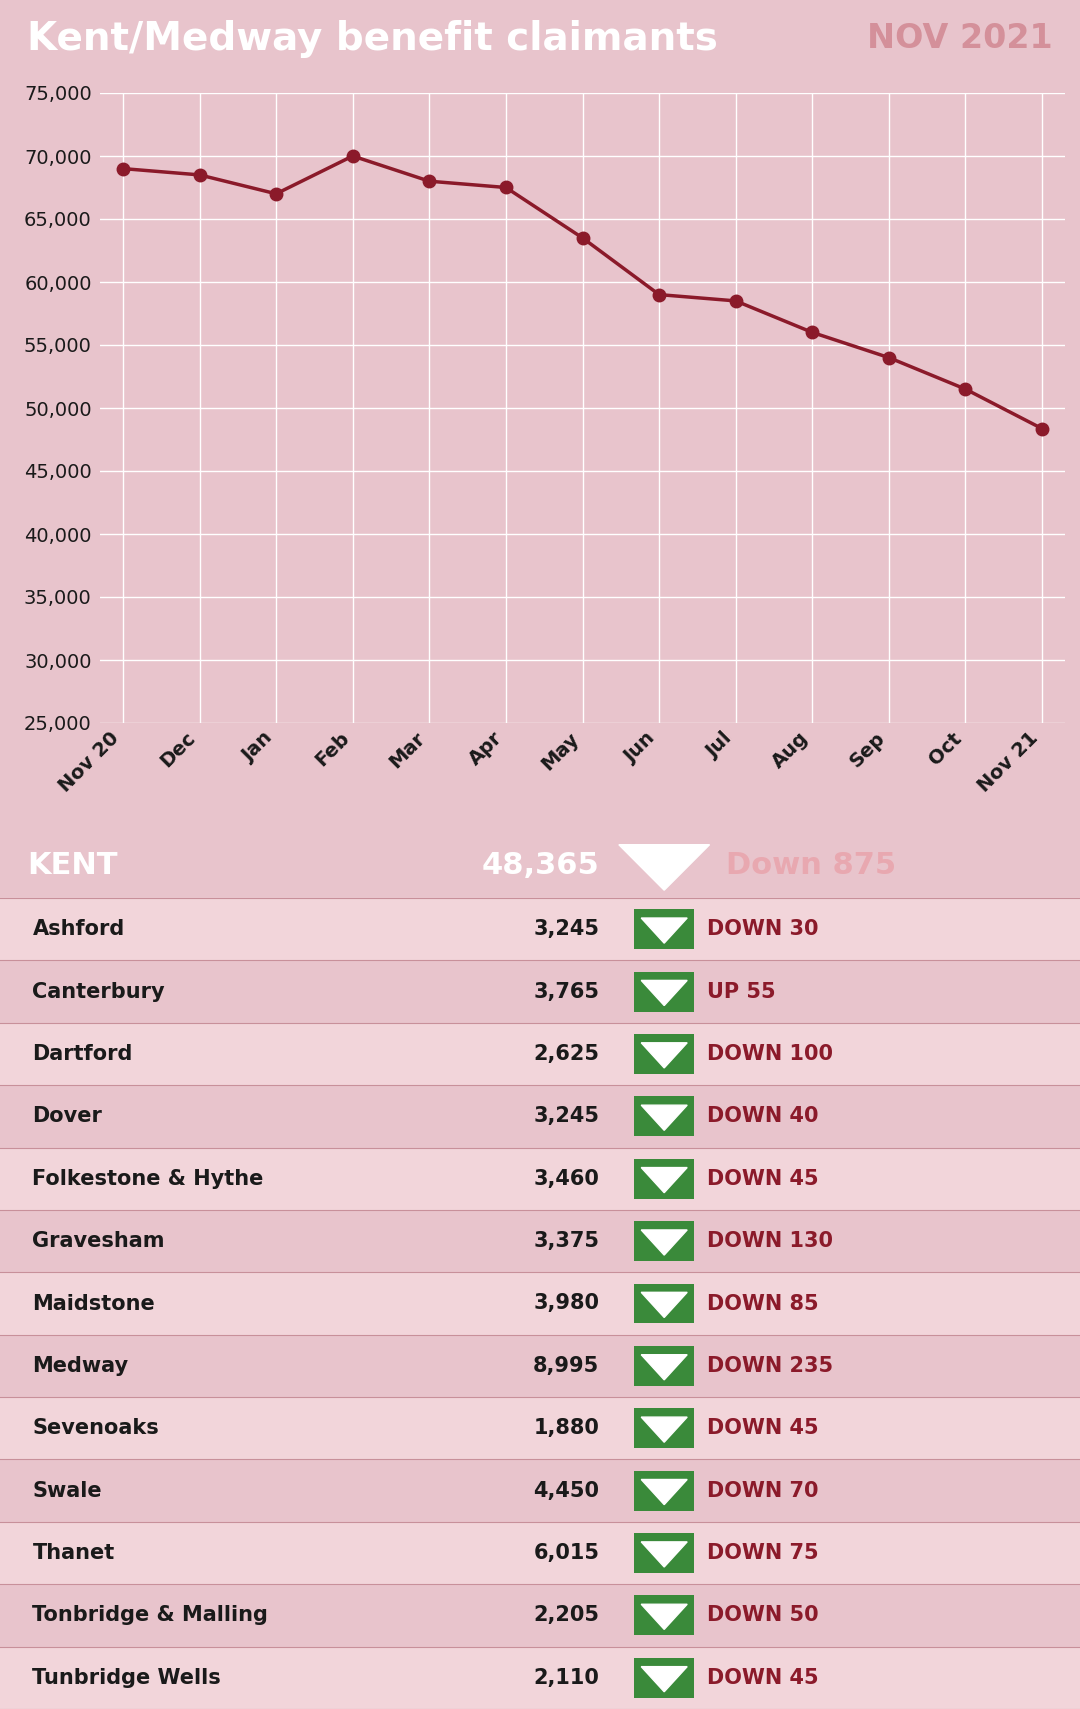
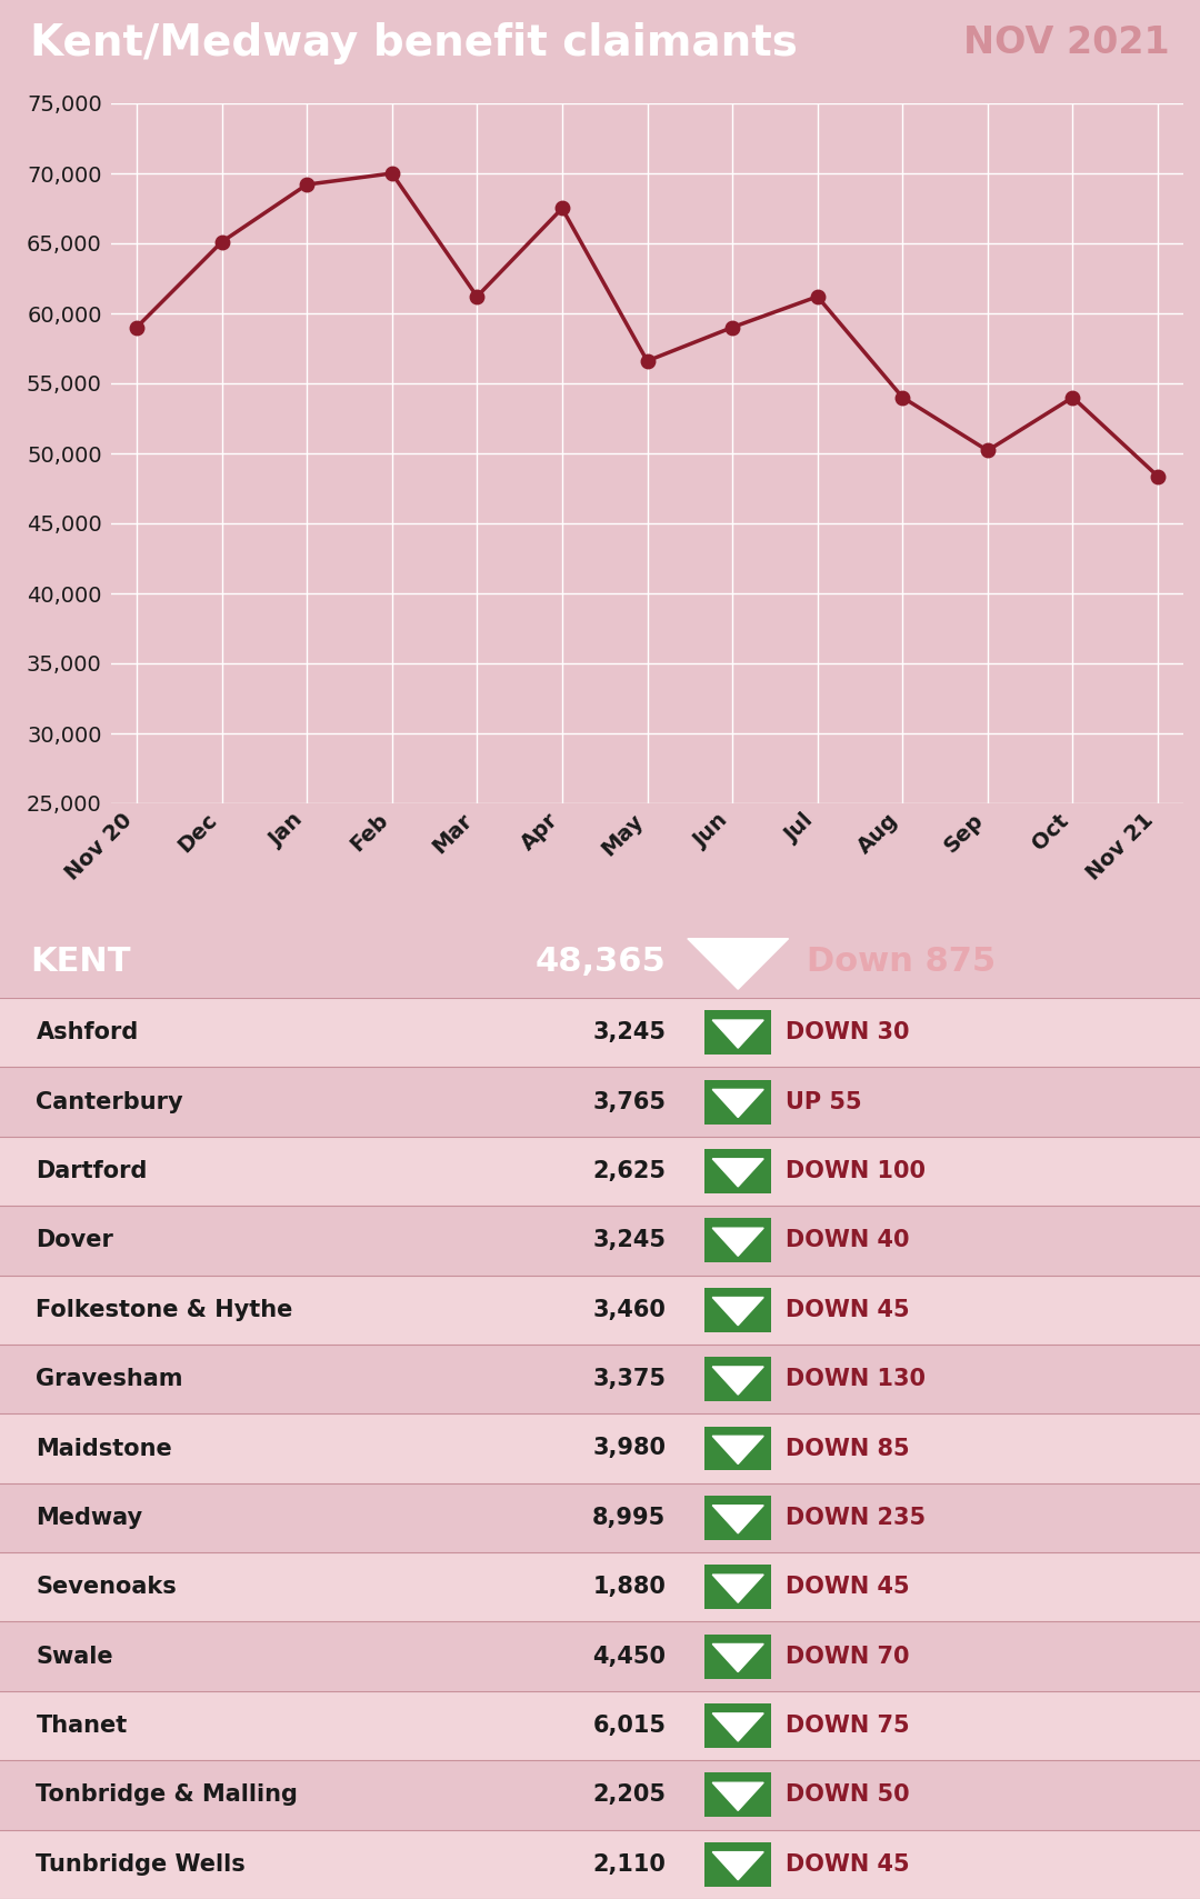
Nov 20: 69,000 -> 59,000
Dec: 68,500 -> 65,100
Jan: 67,000 -> 69,200
Mar: 68,000 -> 61,200
May: 63,500 -> 56,600
Jul: 58,500 -> 61,200
Aug: 56,000 -> 54,000
Sep: 54,000 -> 50,200
Oct: 51,500 -> 54,000
